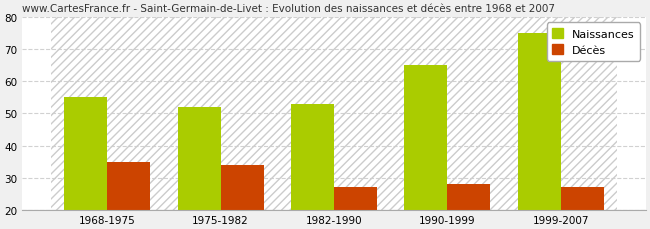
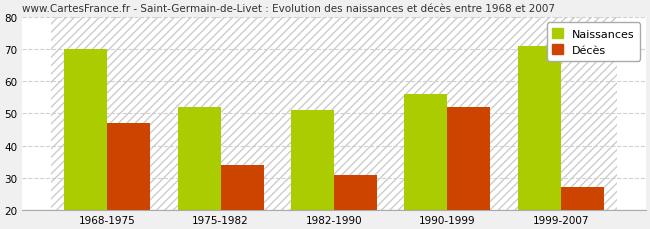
Naissances/1968-1975: 55 -> 70
Décès/1968-1975: 35 -> 47
Naissances/1982-1990: 53 -> 51
Décès/1982-1990: 27 -> 31
Naissances/1990-1999: 65 -> 56
Décès/1990-1999: 28 -> 52
Naissances/1999-2007: 75 -> 71
